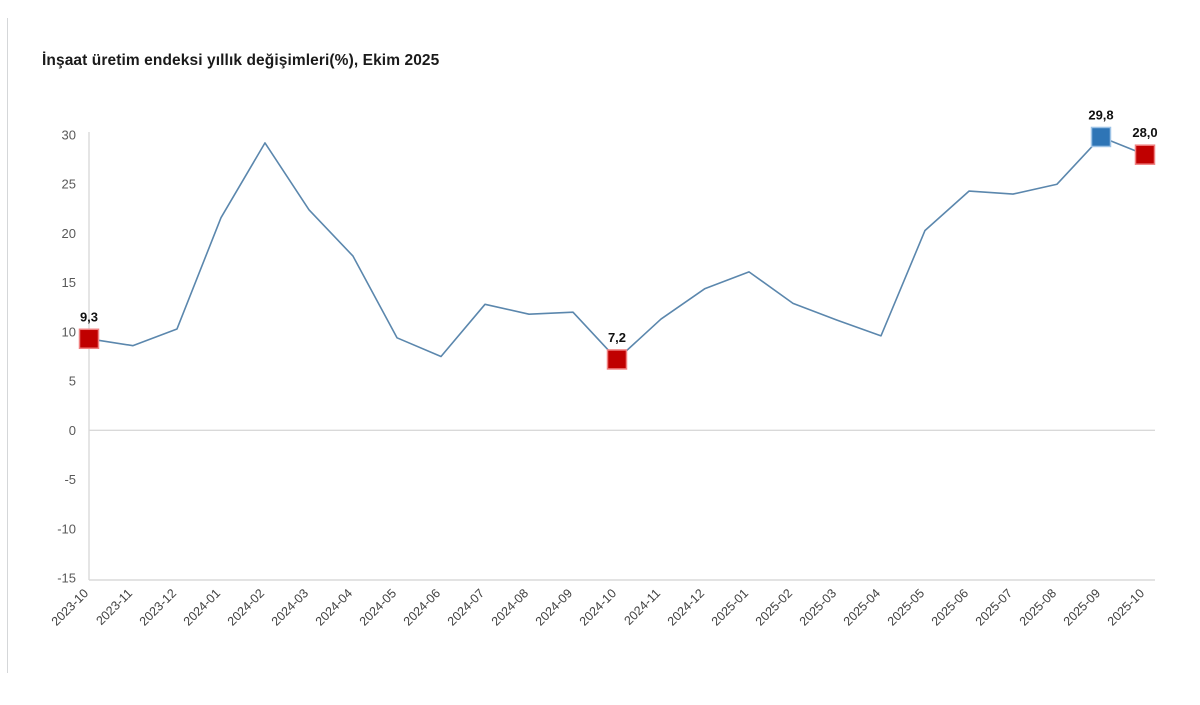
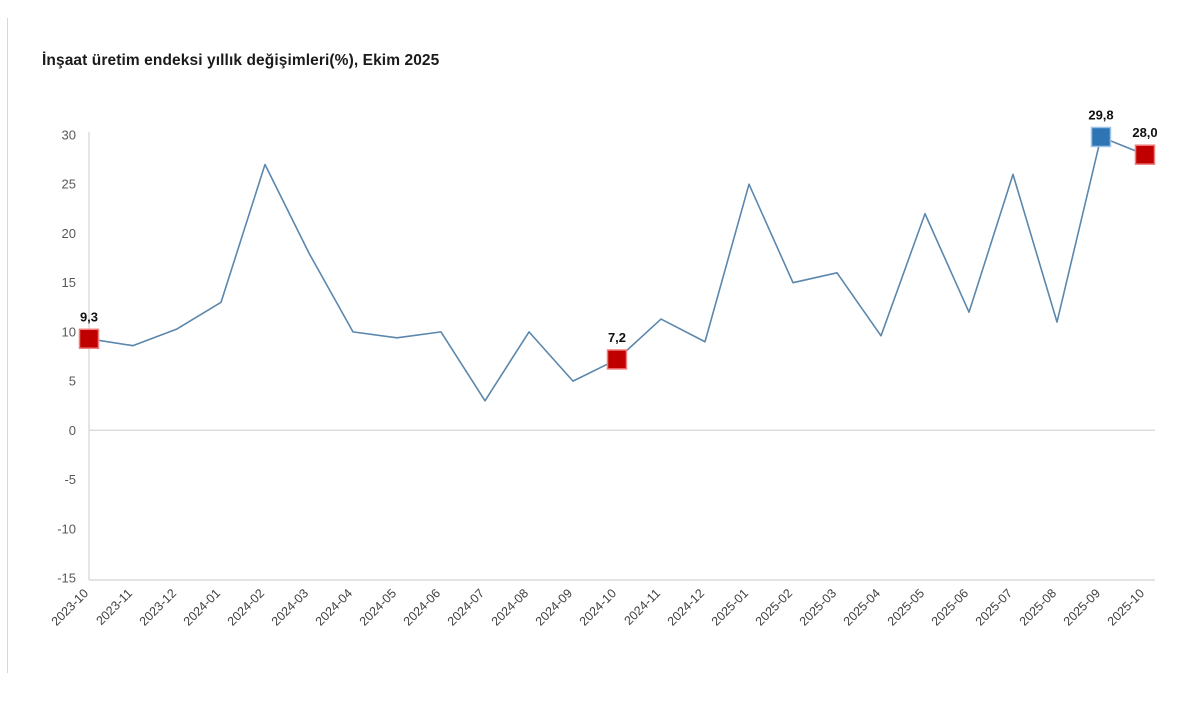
2024-01: 22 -> 13
2024-02: 29 -> 27
2024-03: 22 -> 18
2024-04: 18 -> 10
2024-06: 8 -> 10
2024-07: 13 -> 3
2024-08: 12 -> 10
2024-09: 12 -> 5
2024-12: 14 -> 9
2025-01: 16 -> 25
2025-02: 13 -> 15
2025-03: 11 -> 16
2025-05: 20 -> 22
2025-06: 24 -> 12
2025-07: 24 -> 26
2025-08: 25 -> 11
